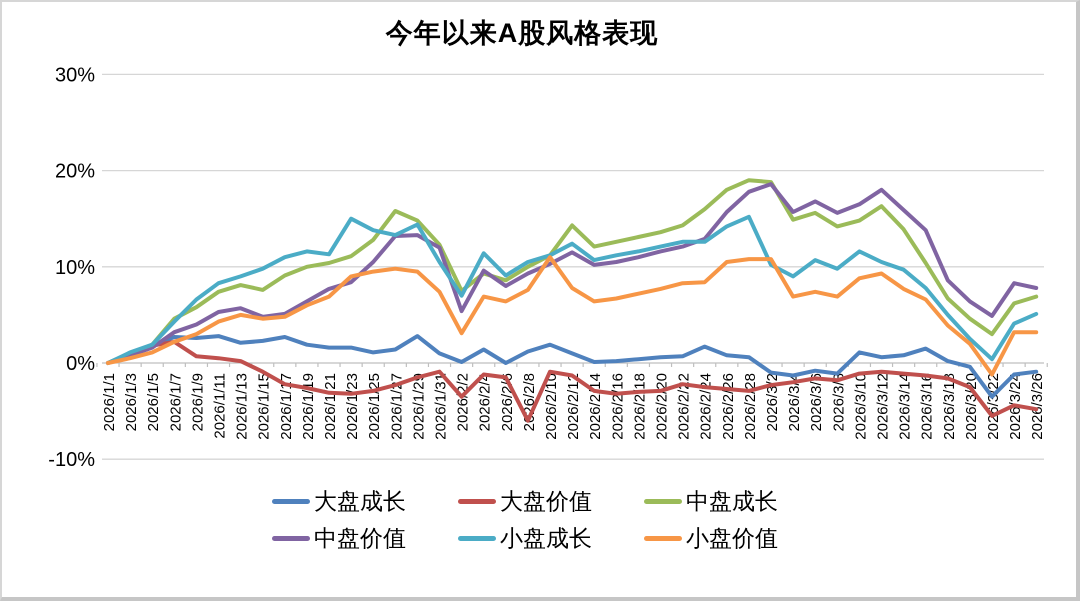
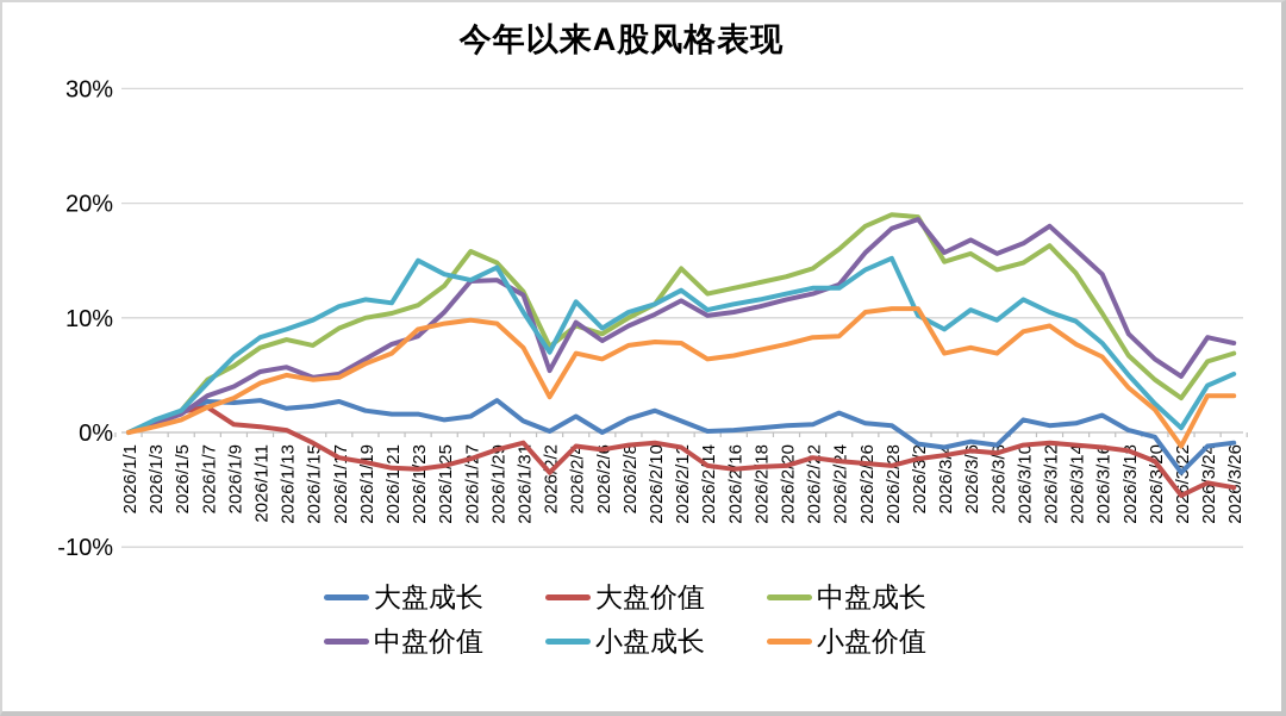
大盘价值/2026/2/8: -6% -> -1%
小盘价值/2026/2/10: 11% -> 8%
